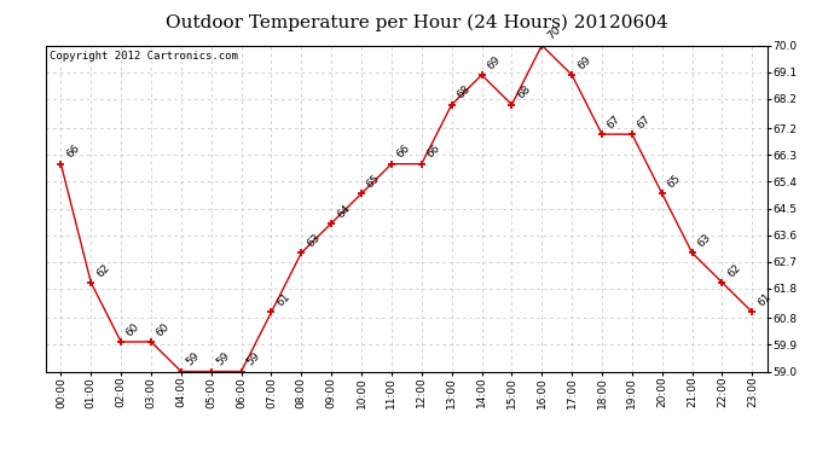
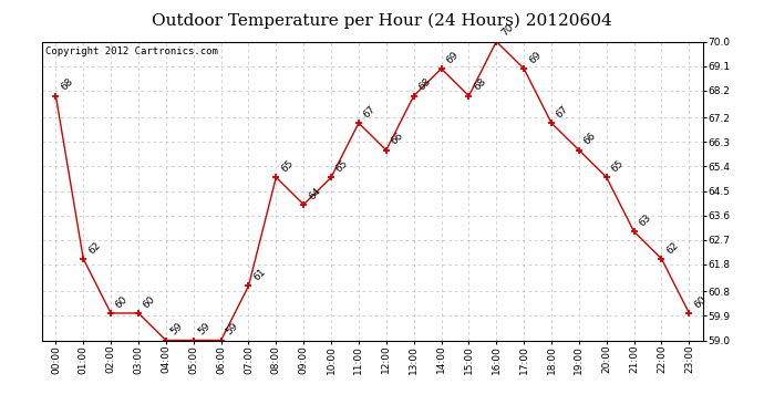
00:00: 66 -> 68
08:00: 63 -> 65
11:00: 66 -> 67
19:00: 67 -> 66
23:00: 61 -> 60
